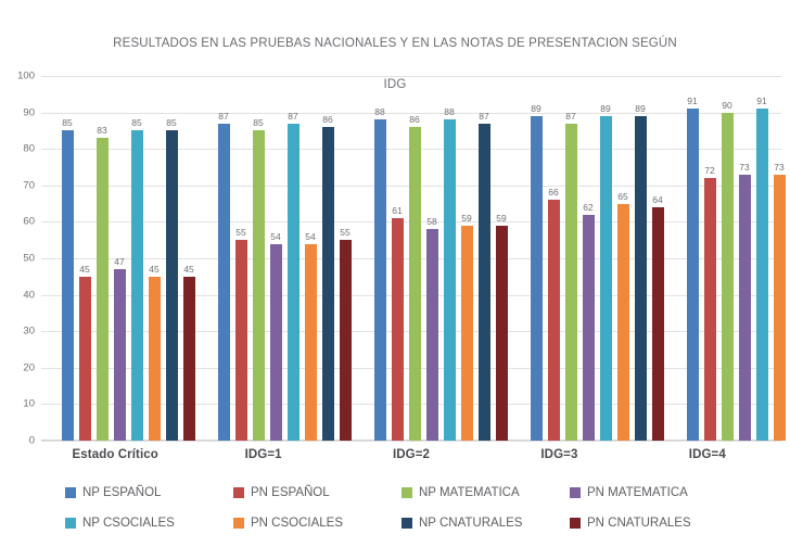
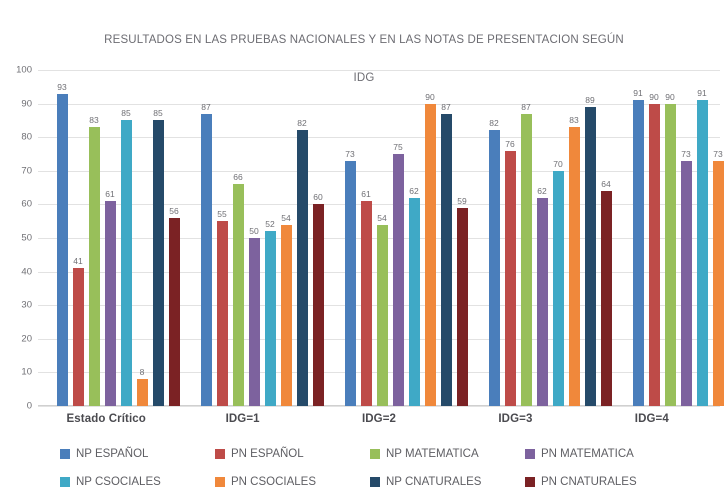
NP ESPAÑOL/Estado Crítico: 85 -> 93
PN ESPAÑOL/Estado Crítico: 45 -> 41
PN MATEMATICA/Estado Crítico: 47 -> 61
PN CSOCIALES/Estado Crítico: 45 -> 8
PN CNATURALES/Estado Crítico: 45 -> 56
NP MATEMATICA/IDG=1: 85 -> 66
PN MATEMATICA/IDG=1: 54 -> 50
NP CSOCIALES/IDG=1: 87 -> 52
NP CNATURALES/IDG=1: 86 -> 82
PN CNATURALES/IDG=1: 55 -> 60
NP ESPAÑOL/IDG=2: 88 -> 73
NP MATEMATICA/IDG=2: 86 -> 54
PN MATEMATICA/IDG=2: 58 -> 75
NP CSOCIALES/IDG=2: 88 -> 62
PN CSOCIALES/IDG=2: 59 -> 90
NP ESPAÑOL/IDG=3: 89 -> 82
PN ESPAÑOL/IDG=3: 66 -> 76
NP CSOCIALES/IDG=3: 89 -> 70
PN CSOCIALES/IDG=3: 65 -> 83
PN ESPAÑOL/IDG=4: 72 -> 90
